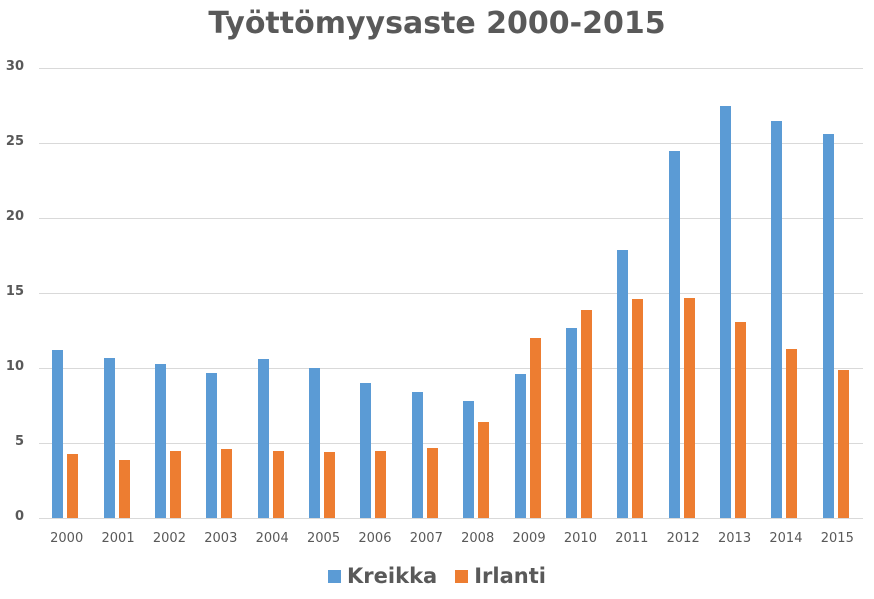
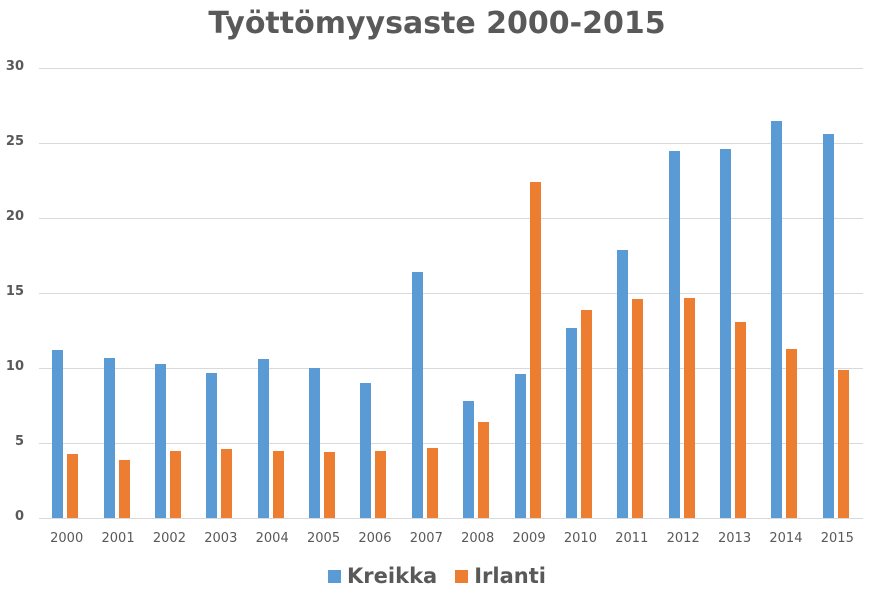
Kreikka/2007: 8.4 -> 16.4
Irlanti/2009: 12.0 -> 22.4
Kreikka/2013: 27.5 -> 24.6
